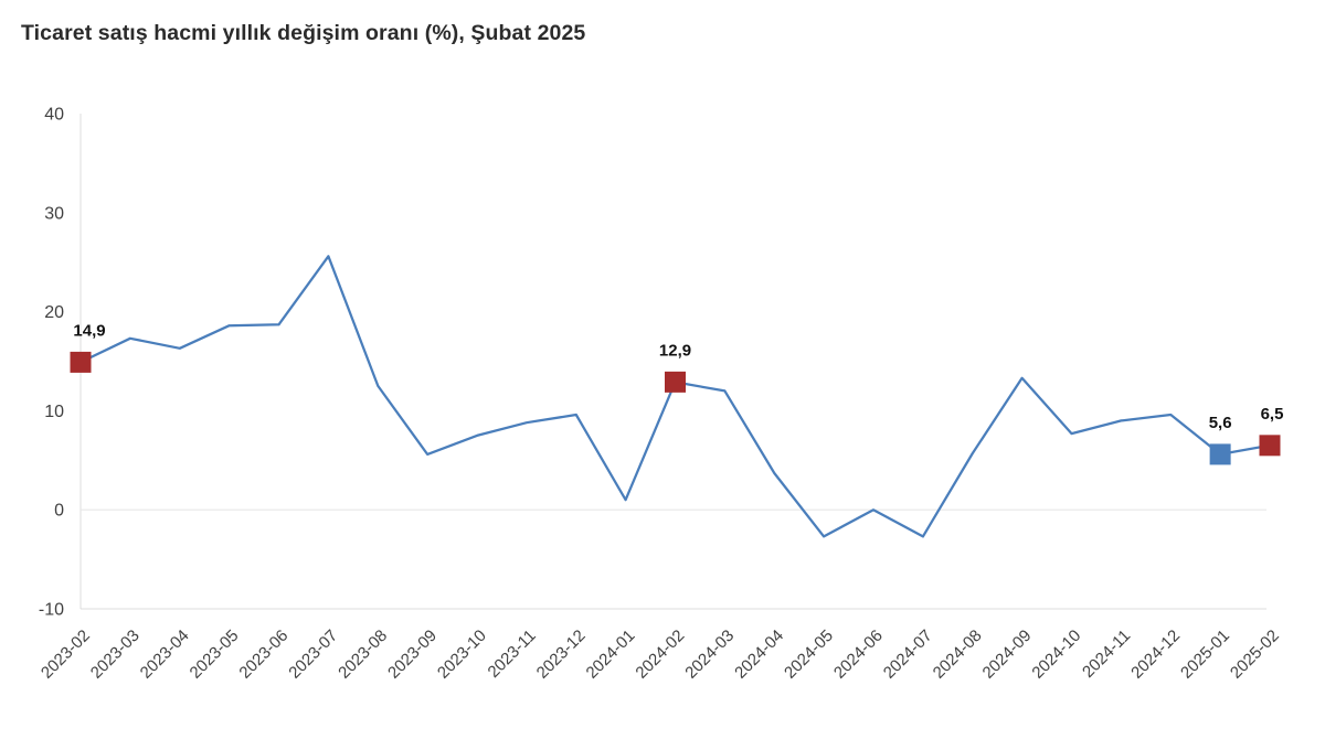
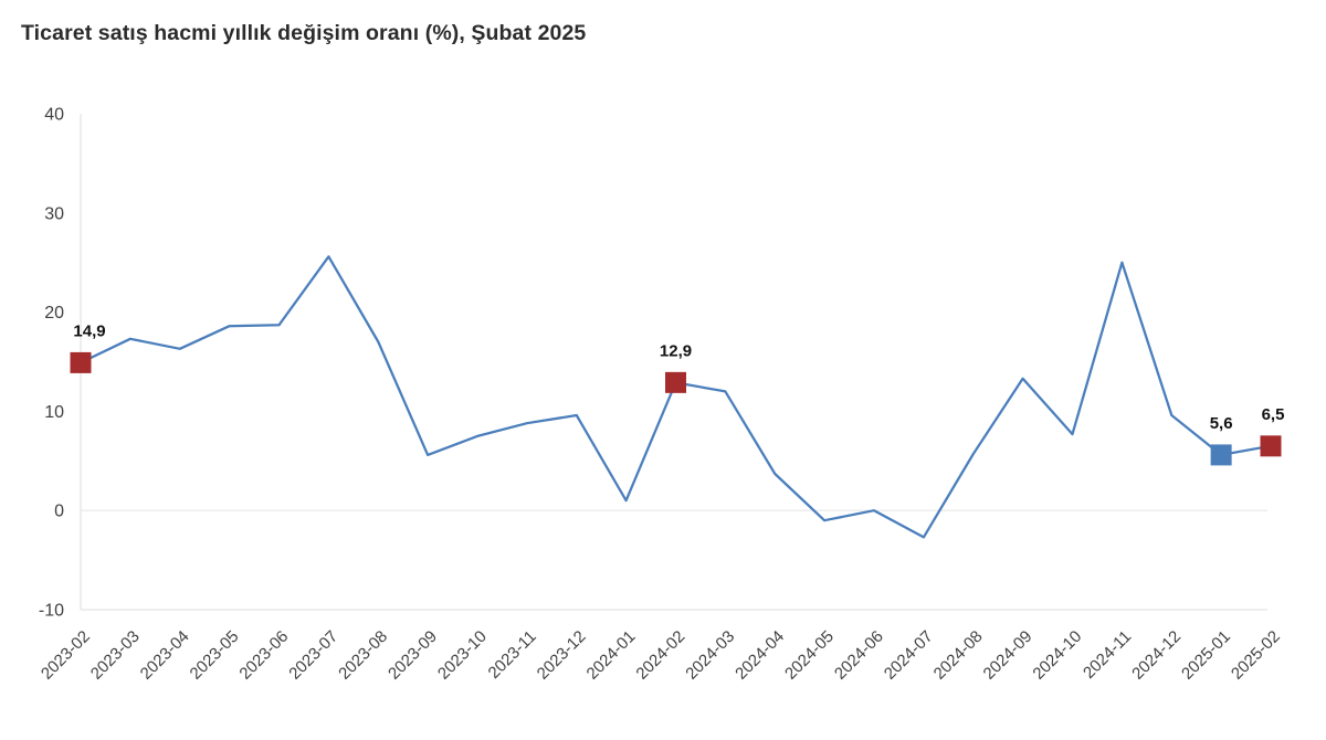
2023-08: 12 -> 17
2024-05: -3 -> -1
2024-11: 9 -> 25
